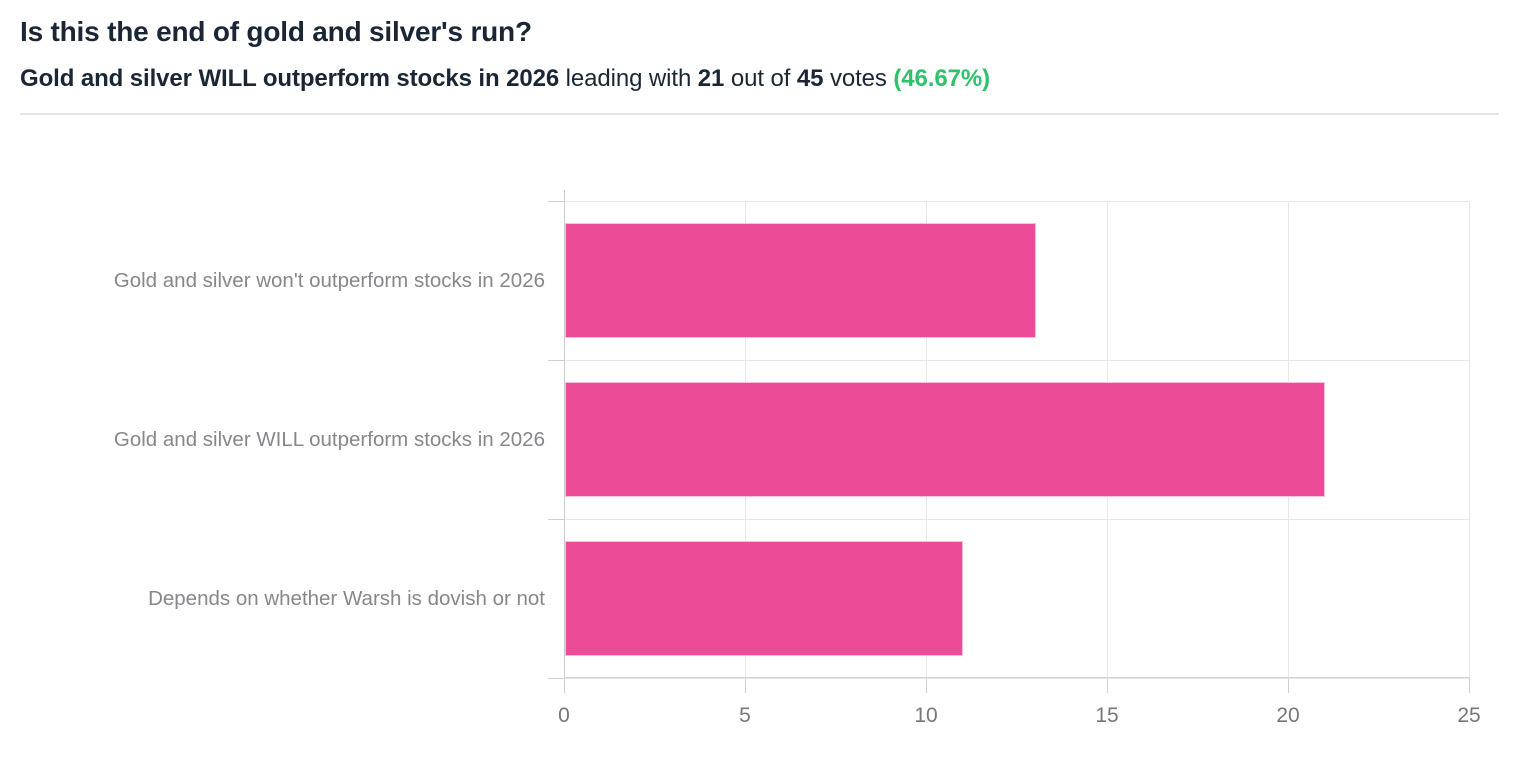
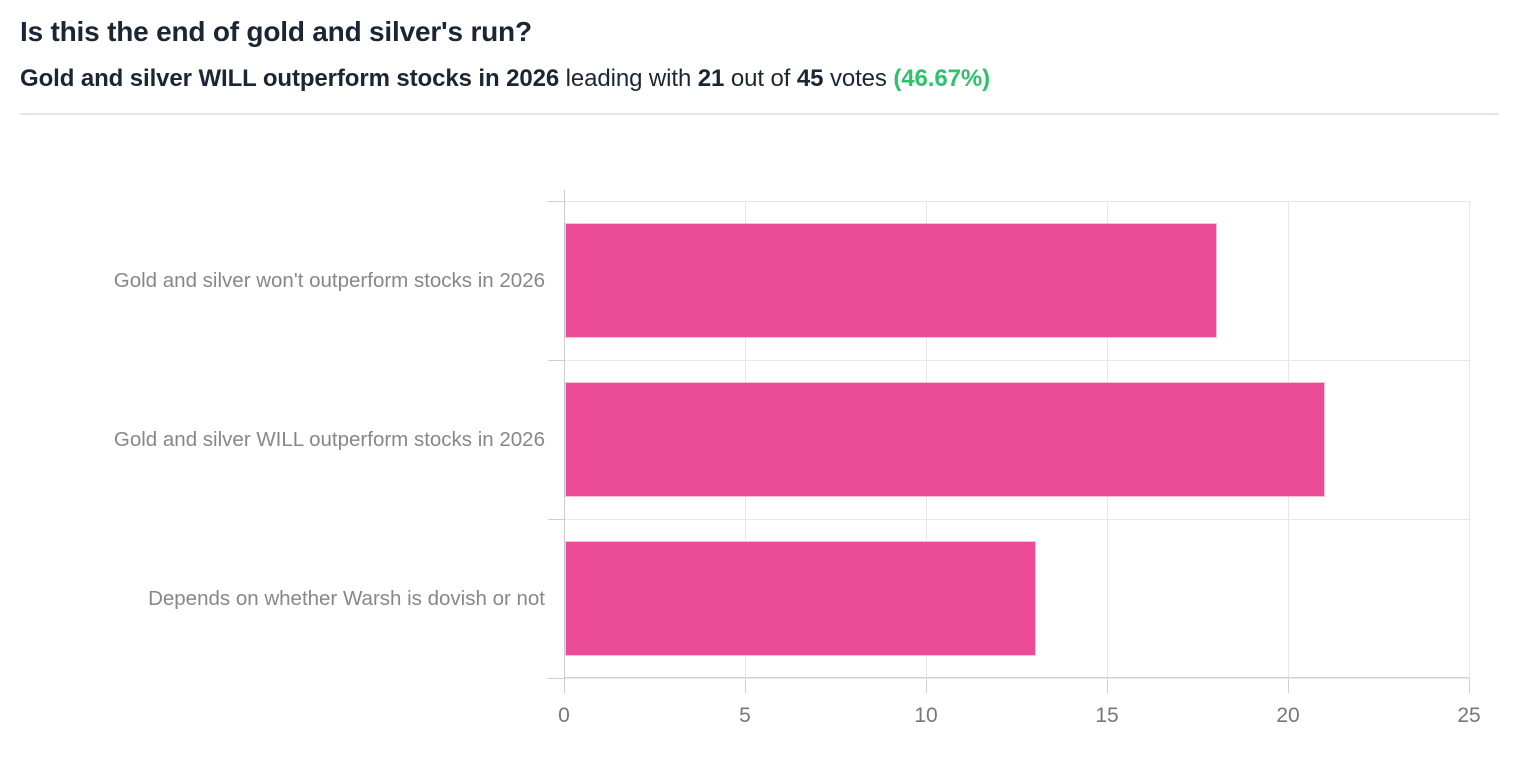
Gold and silver won't outperform stocks in 2026: 13 -> 18
Depends on whether Warsh is dovish or not: 11 -> 13
